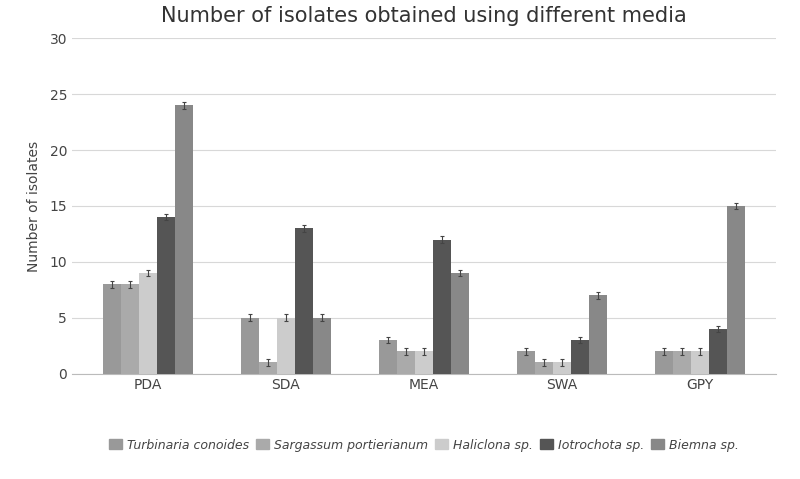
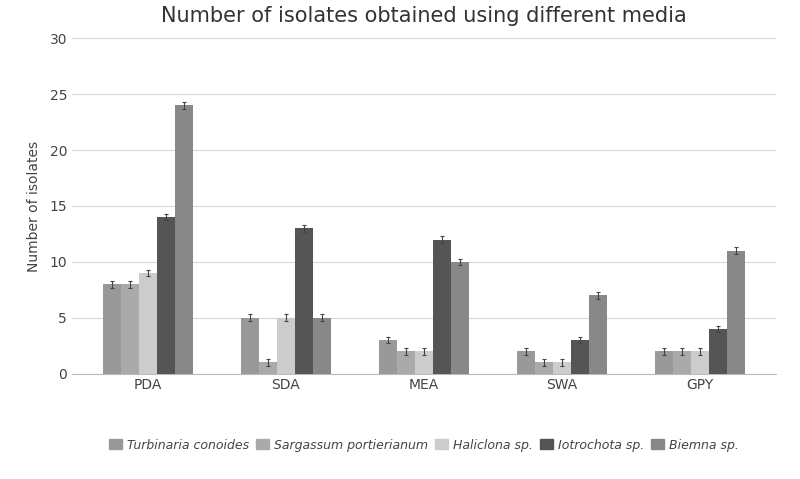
Biemna sp./MEA: 9 -> 10
Biemna sp./GPY: 15 -> 11
